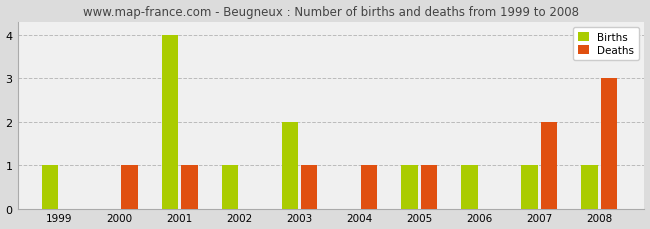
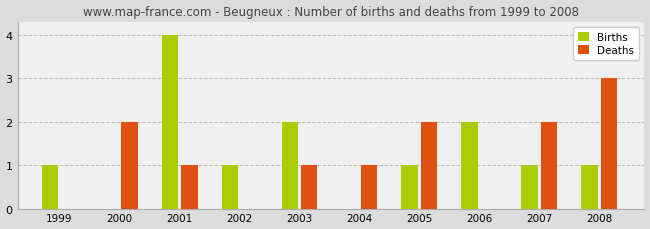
Deaths/2000: 1 -> 2
Deaths/2005: 1 -> 2
Births/2006: 1 -> 2
